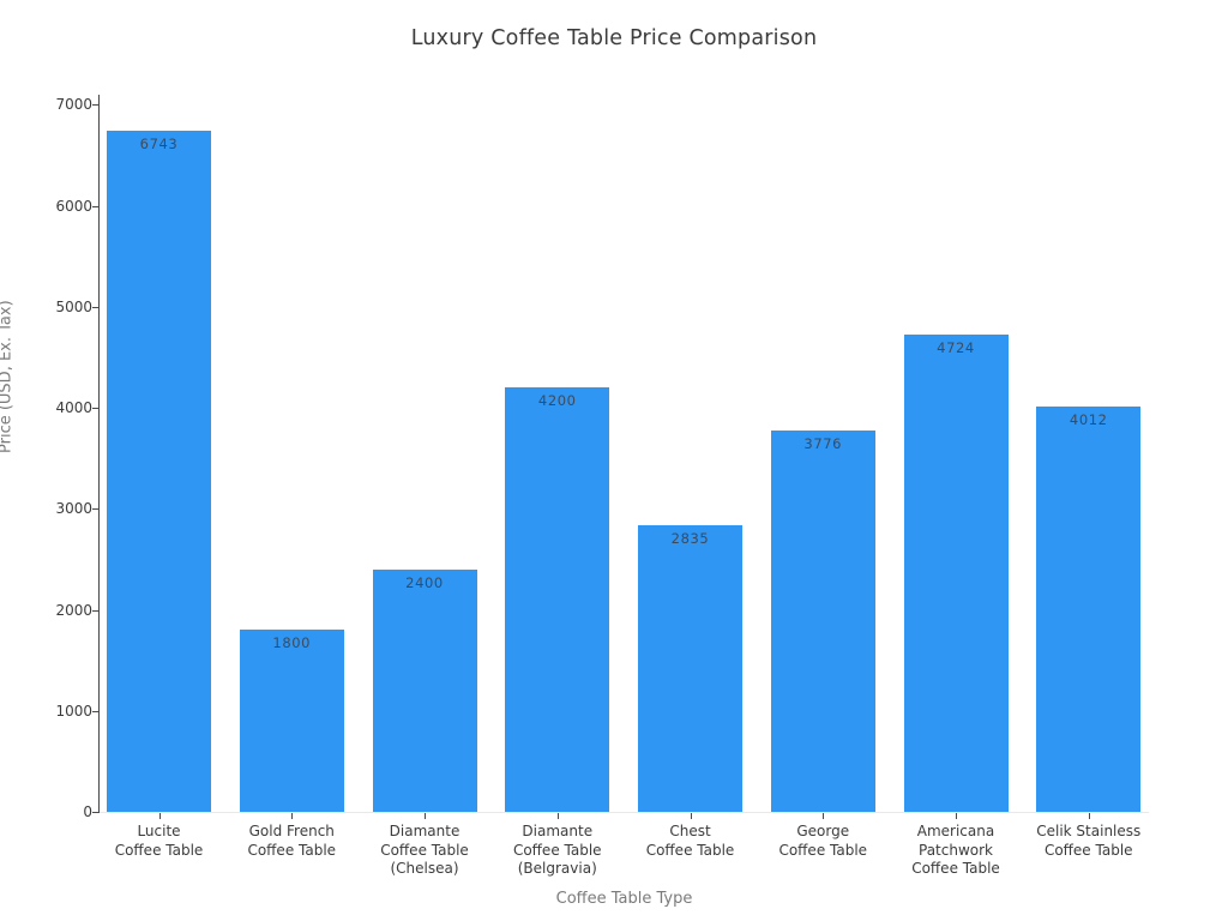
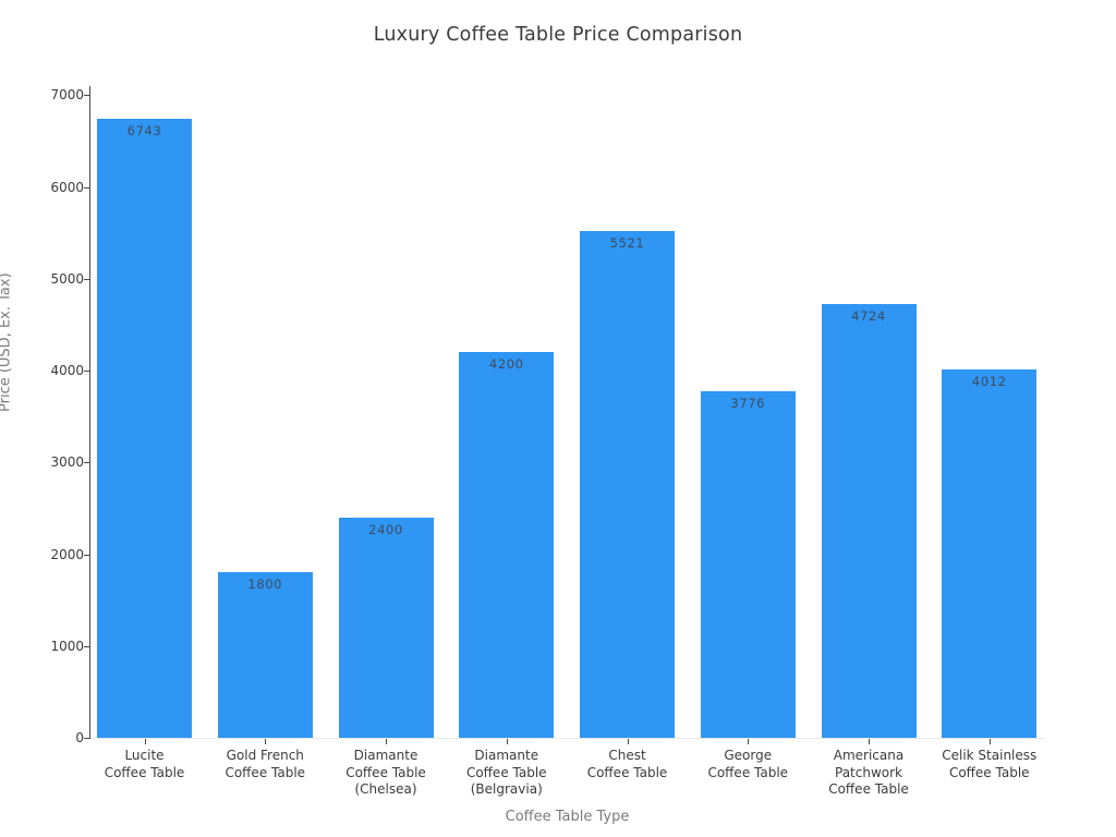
Chest Coffee Table: 2835 -> 5521
